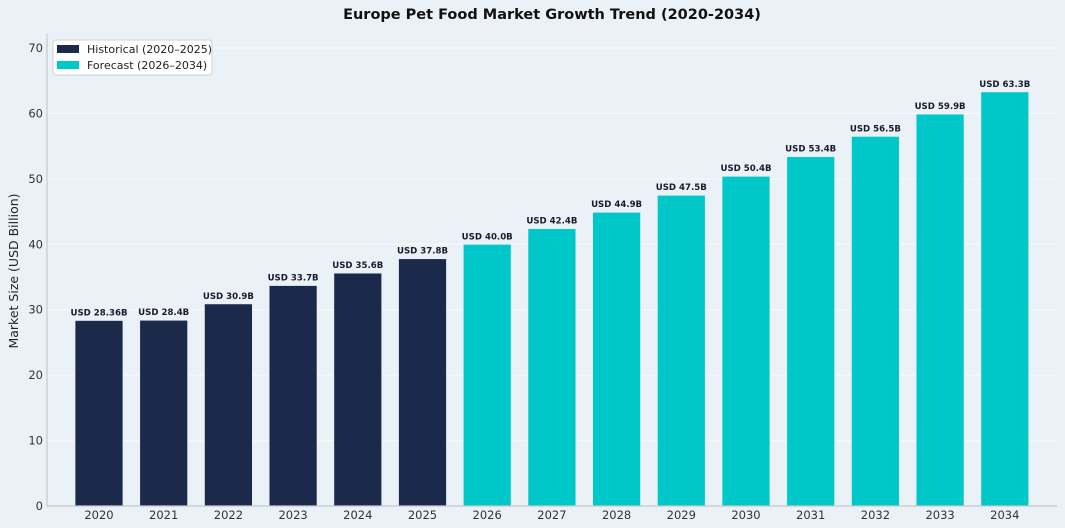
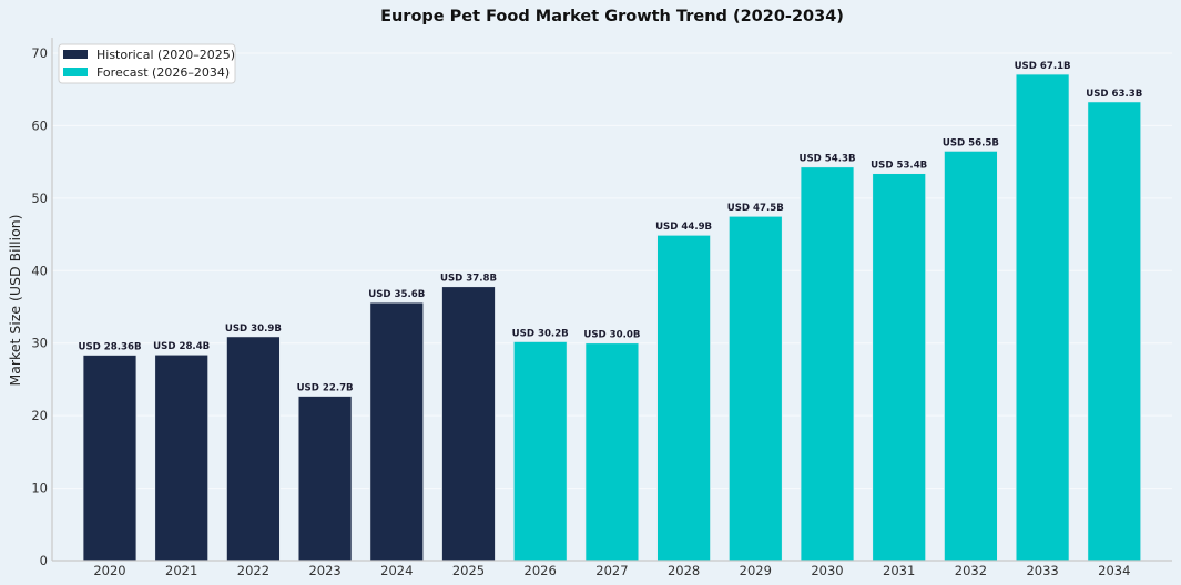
2023: 33.7B -> 22.7B
2026: 40.0B -> 30.2B
2027: 42.4B -> 30.0B
2030: 50.4B -> 54.3B
2033: 59.9B -> 67.1B
